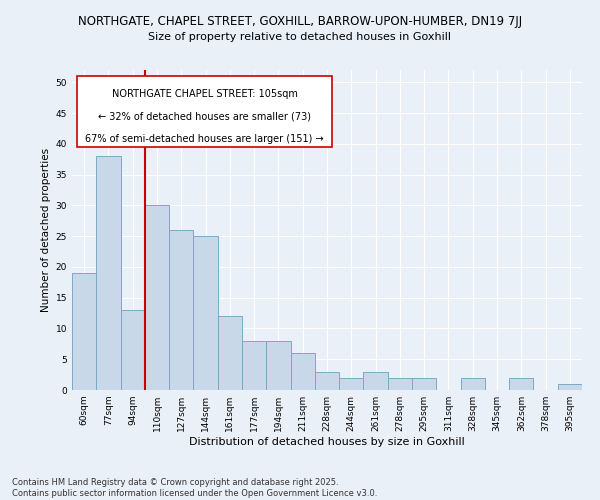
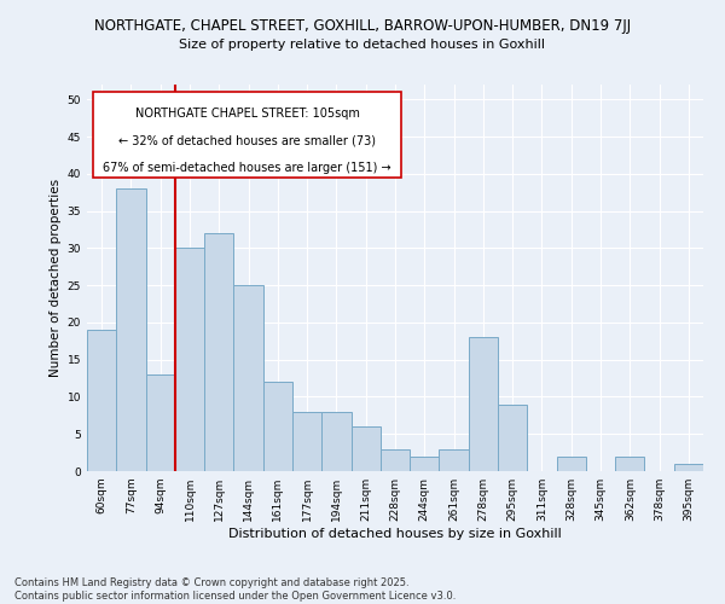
127sqm: 26 -> 32
278sqm: 2 -> 18
295sqm: 2 -> 9
